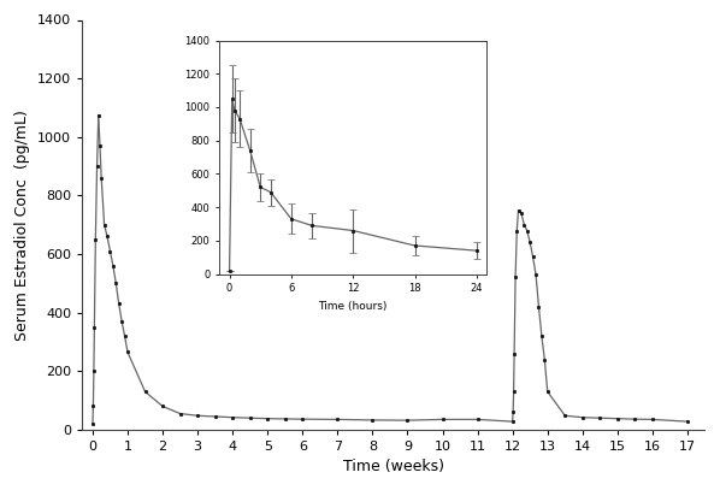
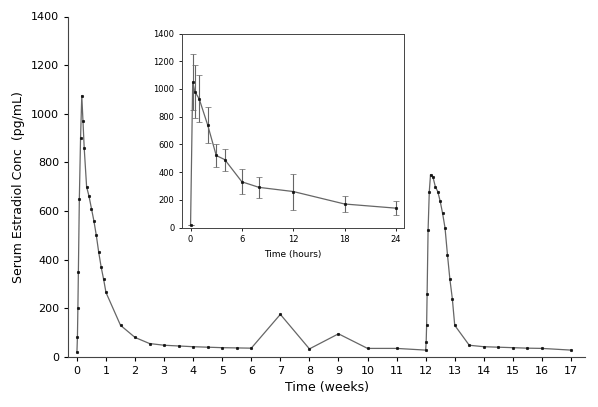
7: 35 -> 175
9: 32 -> 95
